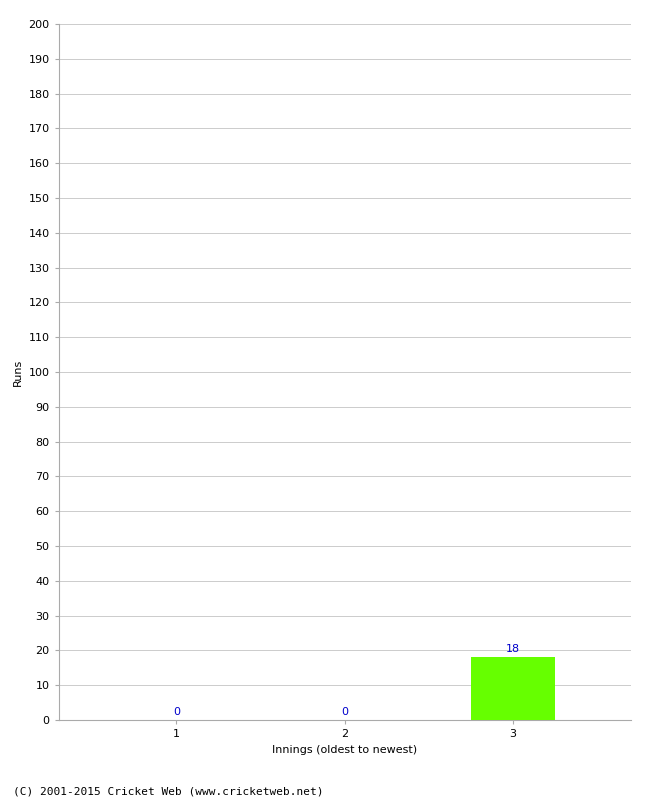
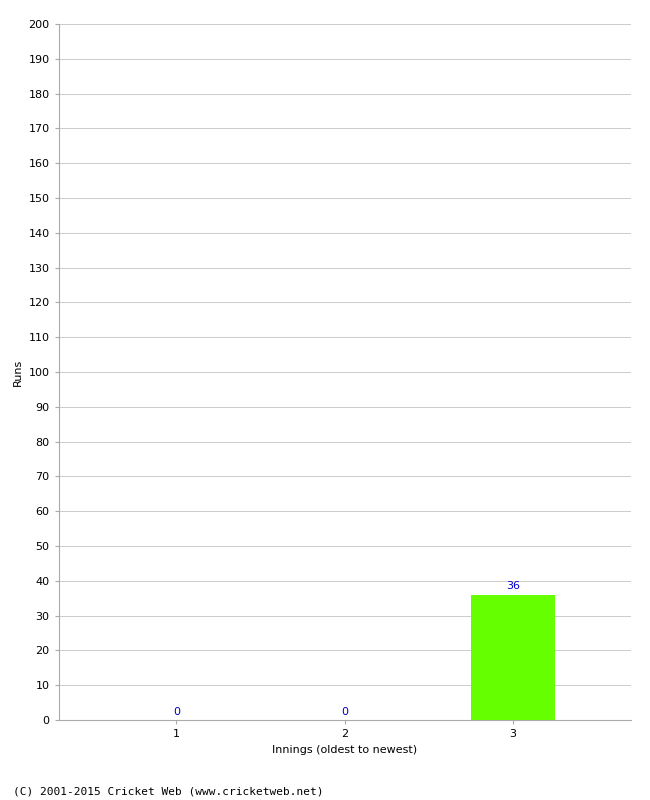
3: 18 -> 36
